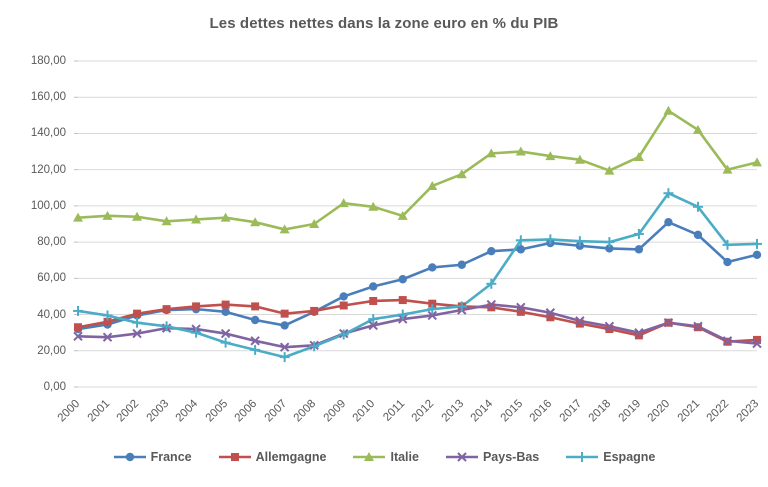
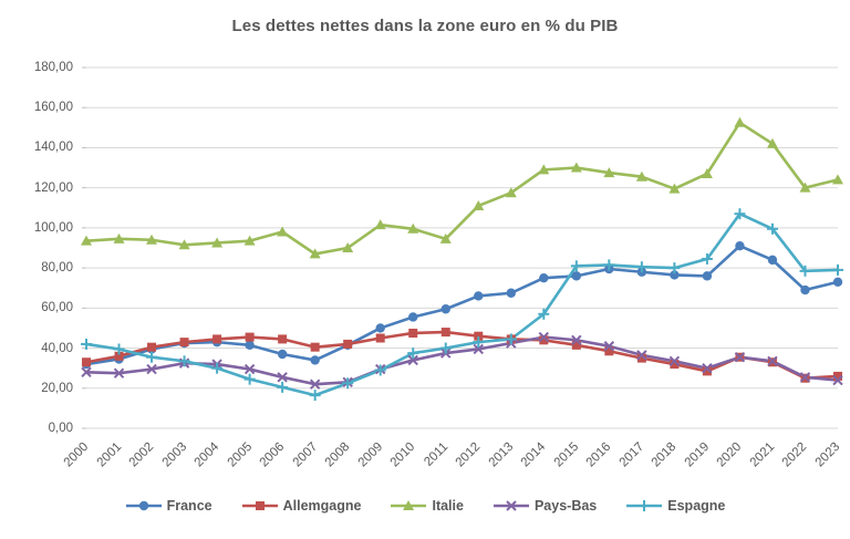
Italie/2006: 91 -> 98
